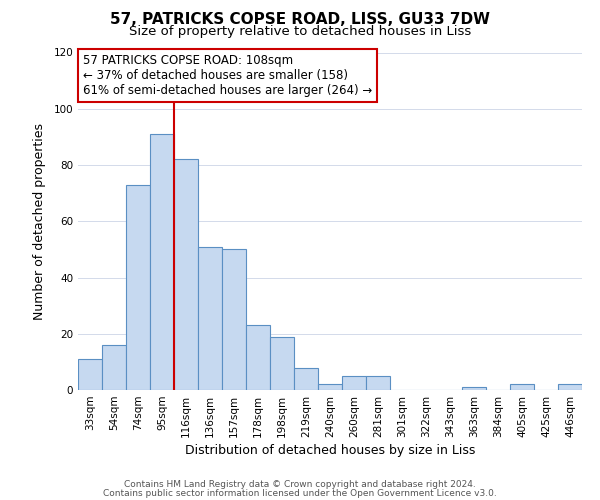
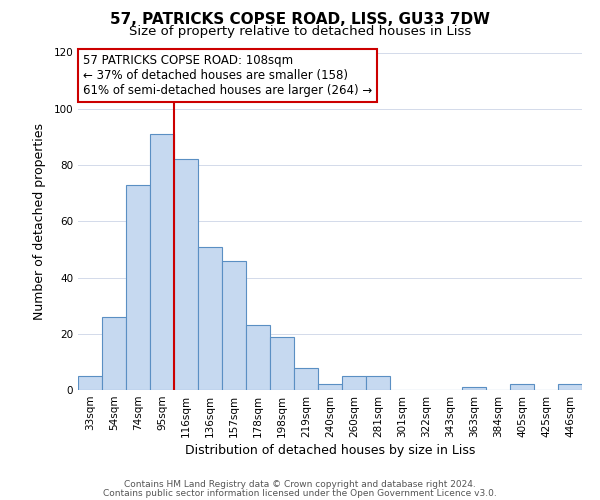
33sqm: 11 -> 5
54sqm: 16 -> 26
157sqm: 50 -> 46
